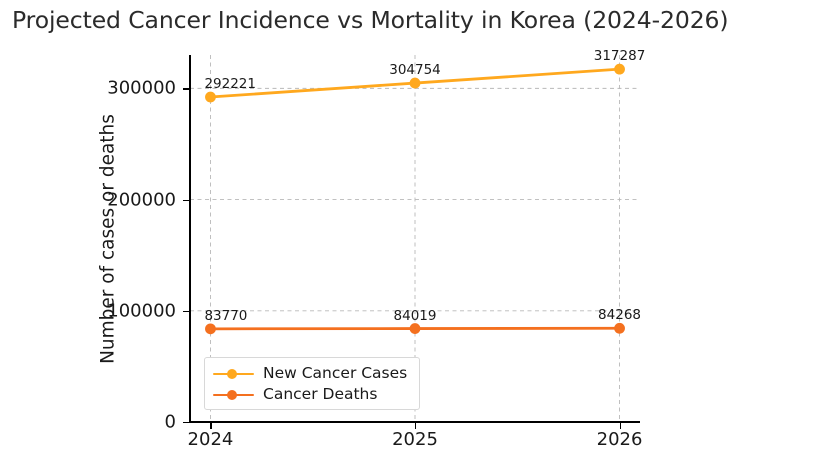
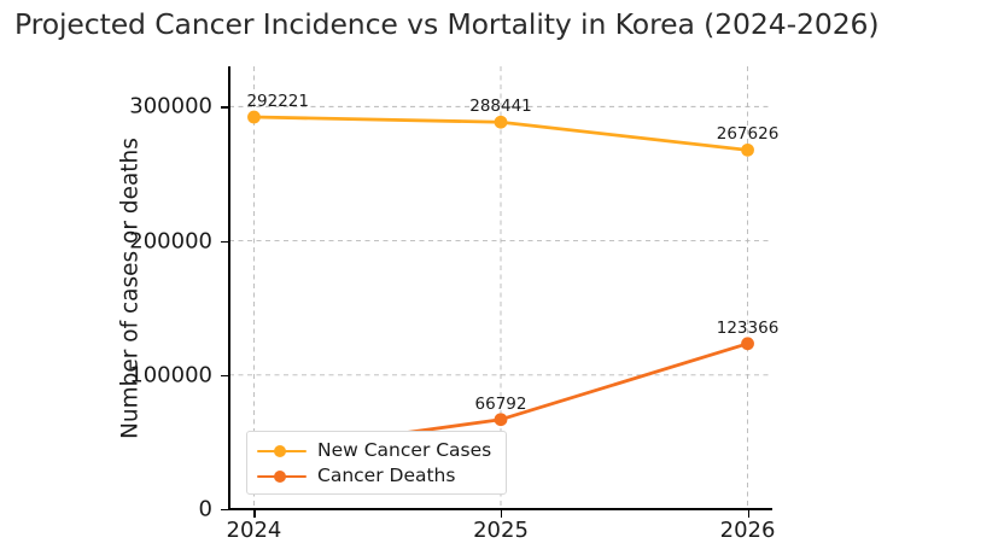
Cancer Deaths/2024: 83770 -> 41291
New Cancer Cases/2025: 304754 -> 288441
Cancer Deaths/2025: 84019 -> 66792
New Cancer Cases/2026: 317287 -> 267626
Cancer Deaths/2026: 84268 -> 123366
